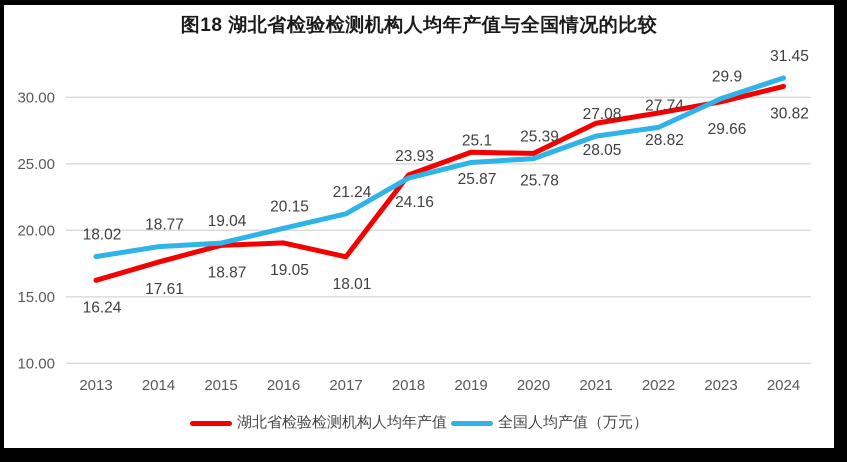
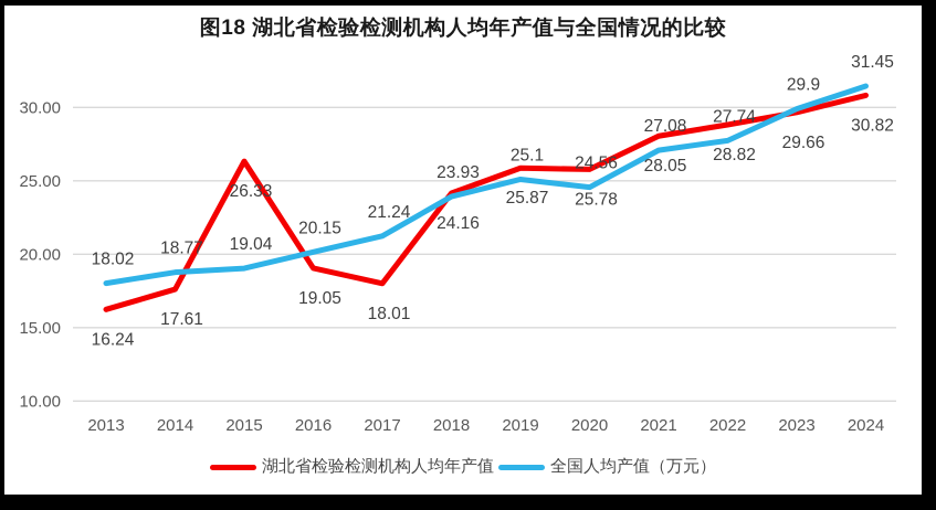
湖北省检验检测机构人均年产值/2015: 18.87 -> 26.33
全国人均产值（万元）/2020: 25.39 -> 24.56
